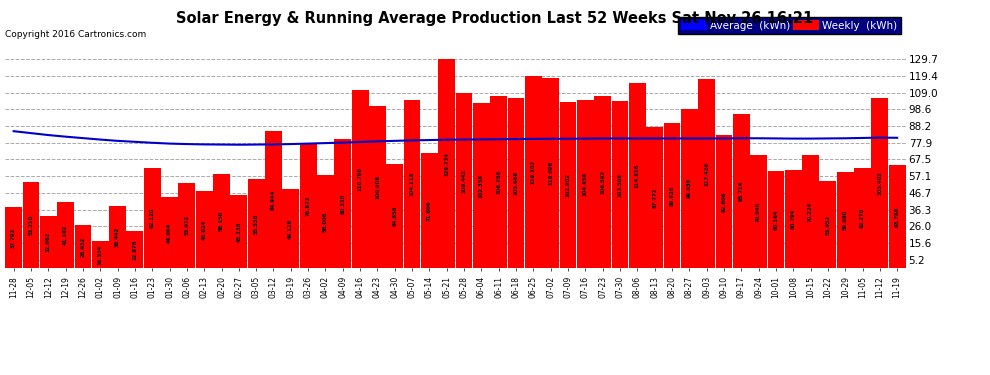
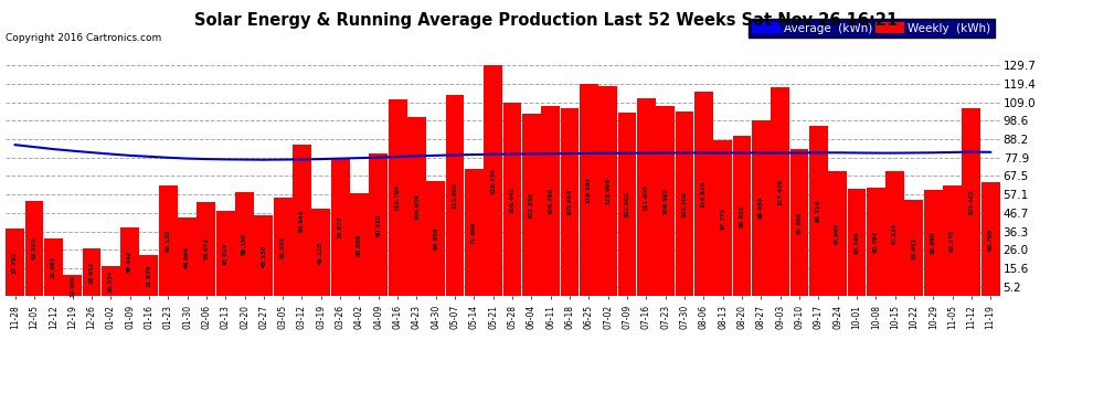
Weekly (kWh)/12-19: 41 -> 12
Weekly (kWh)/05-07: 104 -> 113
Weekly (kWh)/07-16: 104 -> 111
